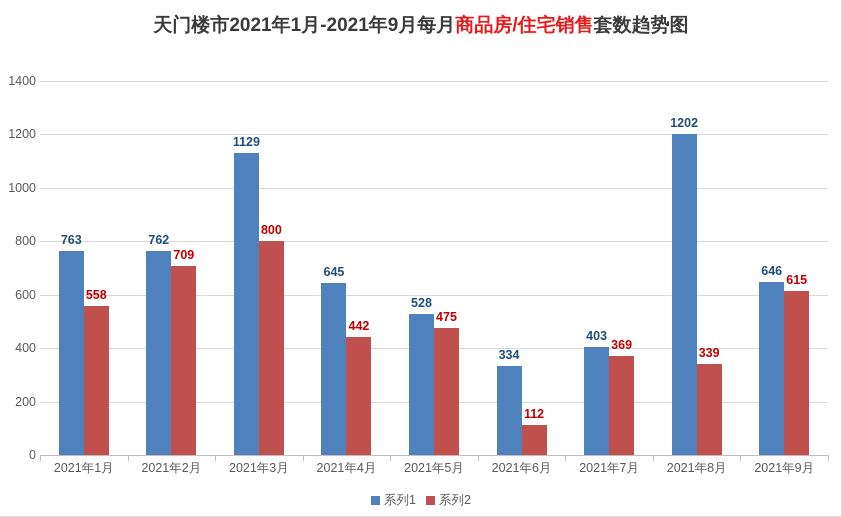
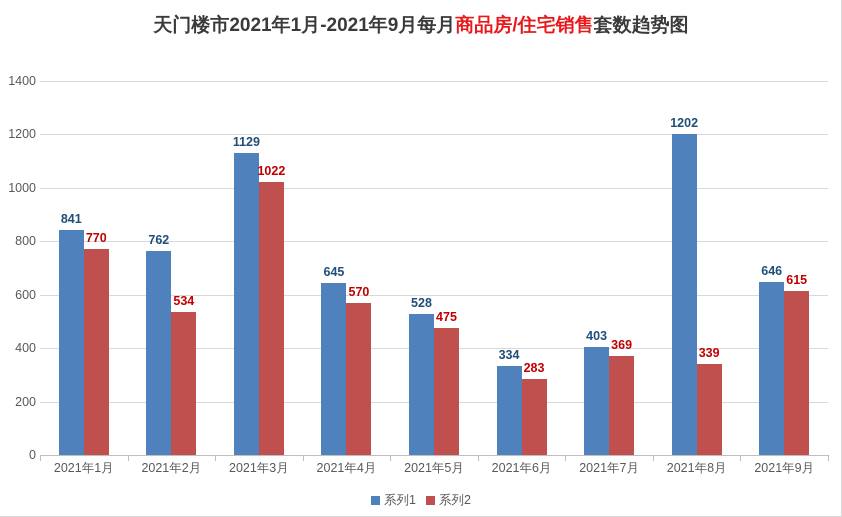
系列1/2021年1月: 763 -> 841
系列2/2021年1月: 558 -> 770
系列2/2021年2月: 709 -> 534
系列2/2021年3月: 800 -> 1022
系列2/2021年4月: 442 -> 570
系列2/2021年6月: 112 -> 283
